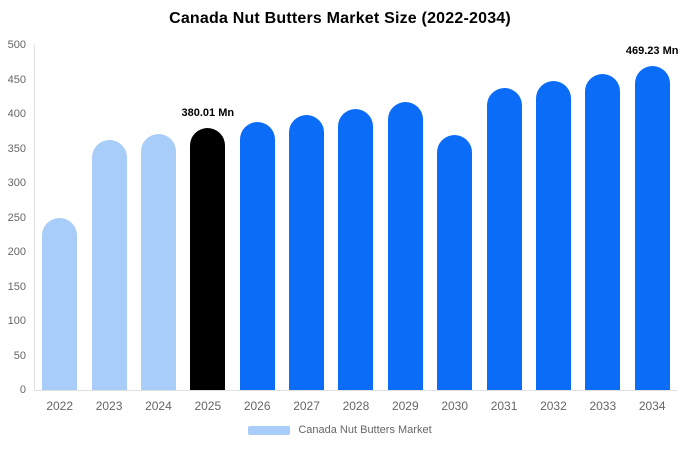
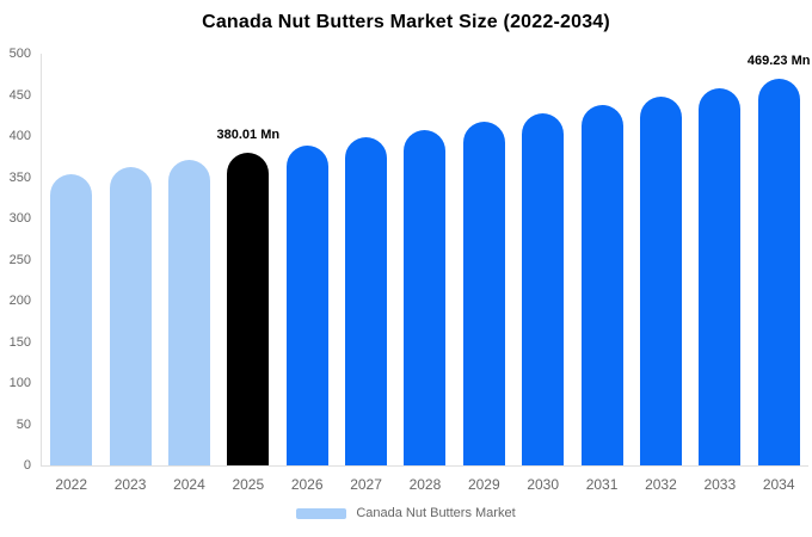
2022: 250 -> 350
2030: 370 -> 430
